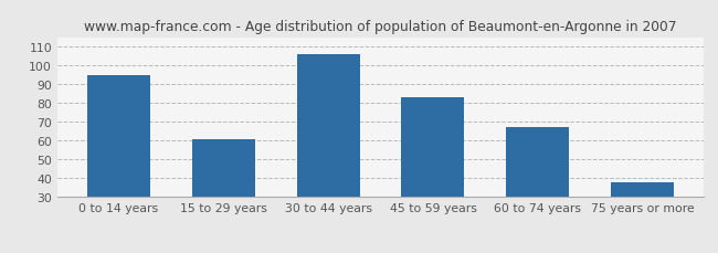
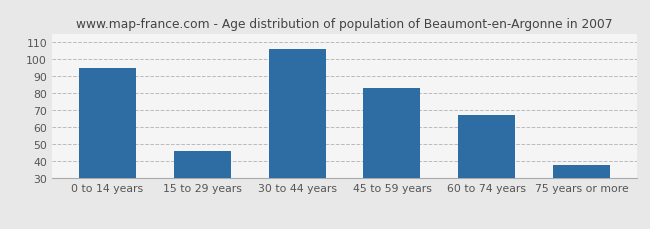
15 to 29 years: 61 -> 46
